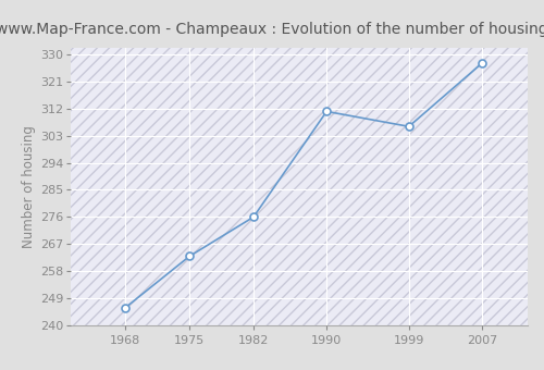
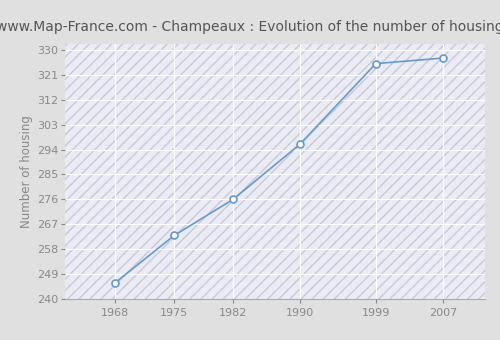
1990: 311 -> 296
1999: 306 -> 325
